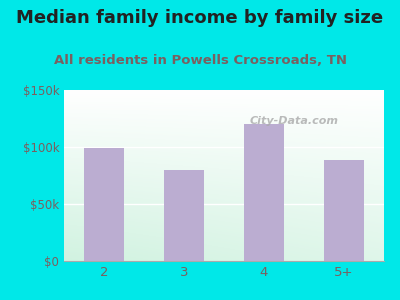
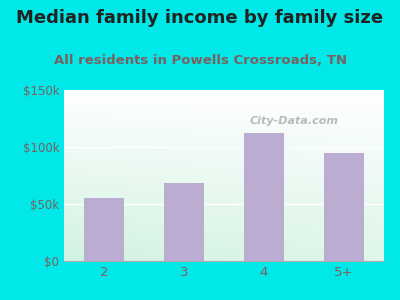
2: $99k -> $55k
3: $80k -> $68k
4: $120k -> $112k
5+: $89k -> $95k
